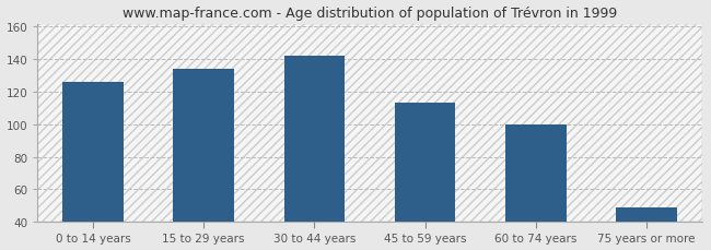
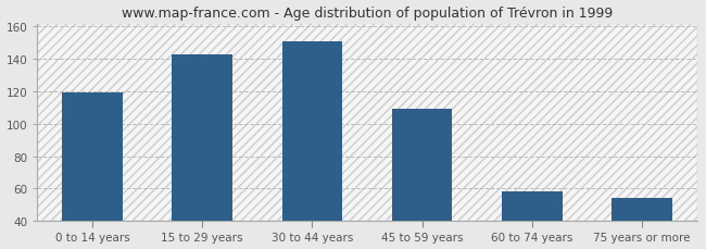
0 to 14 years: 126 -> 119
15 to 29 years: 134 -> 143
30 to 44 years: 142 -> 151
45 to 59 years: 113 -> 109
60 to 74 years: 100 -> 58
75 years or more: 49 -> 54
